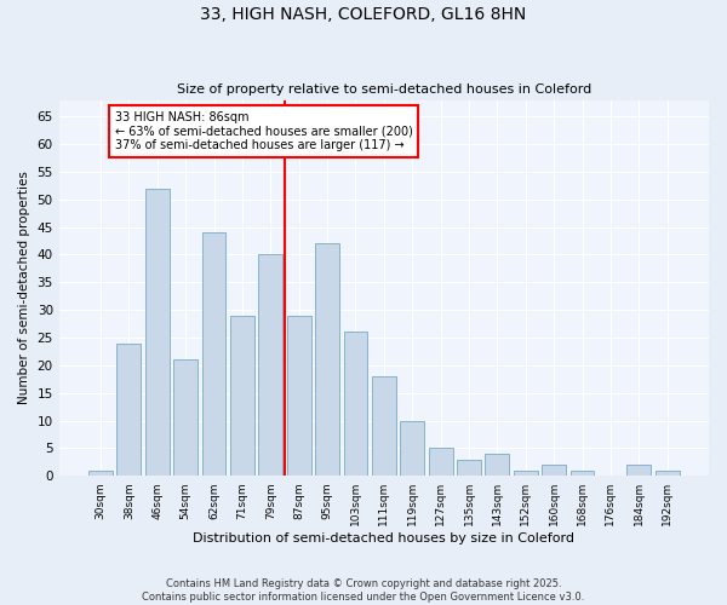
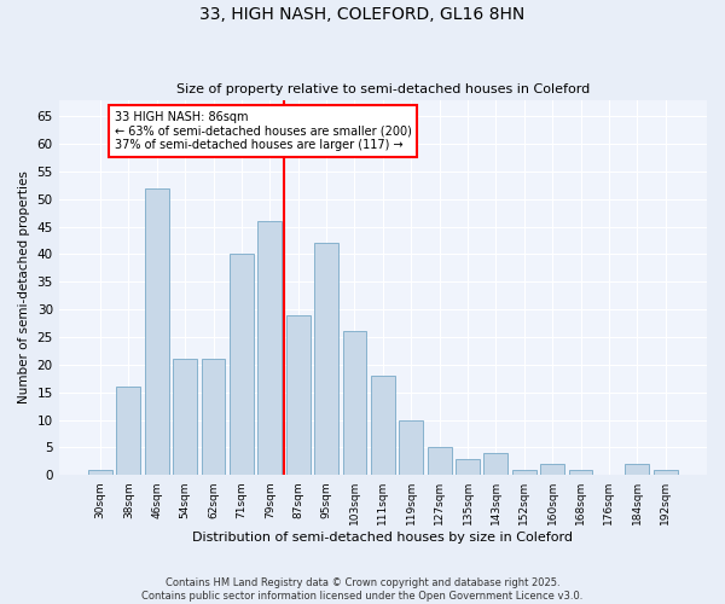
38sqm: 24 -> 16
62sqm: 44 -> 21
71sqm: 29 -> 40
79sqm: 40 -> 46
